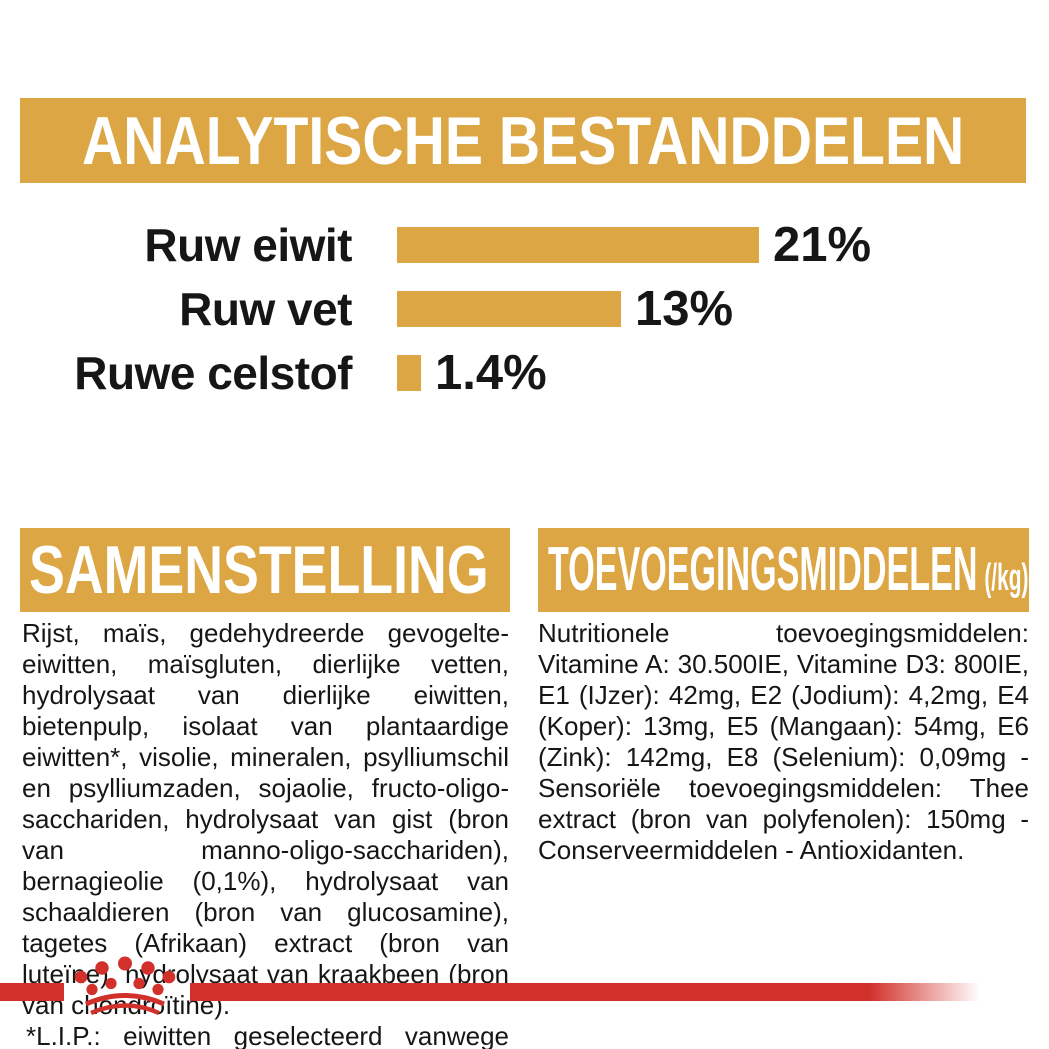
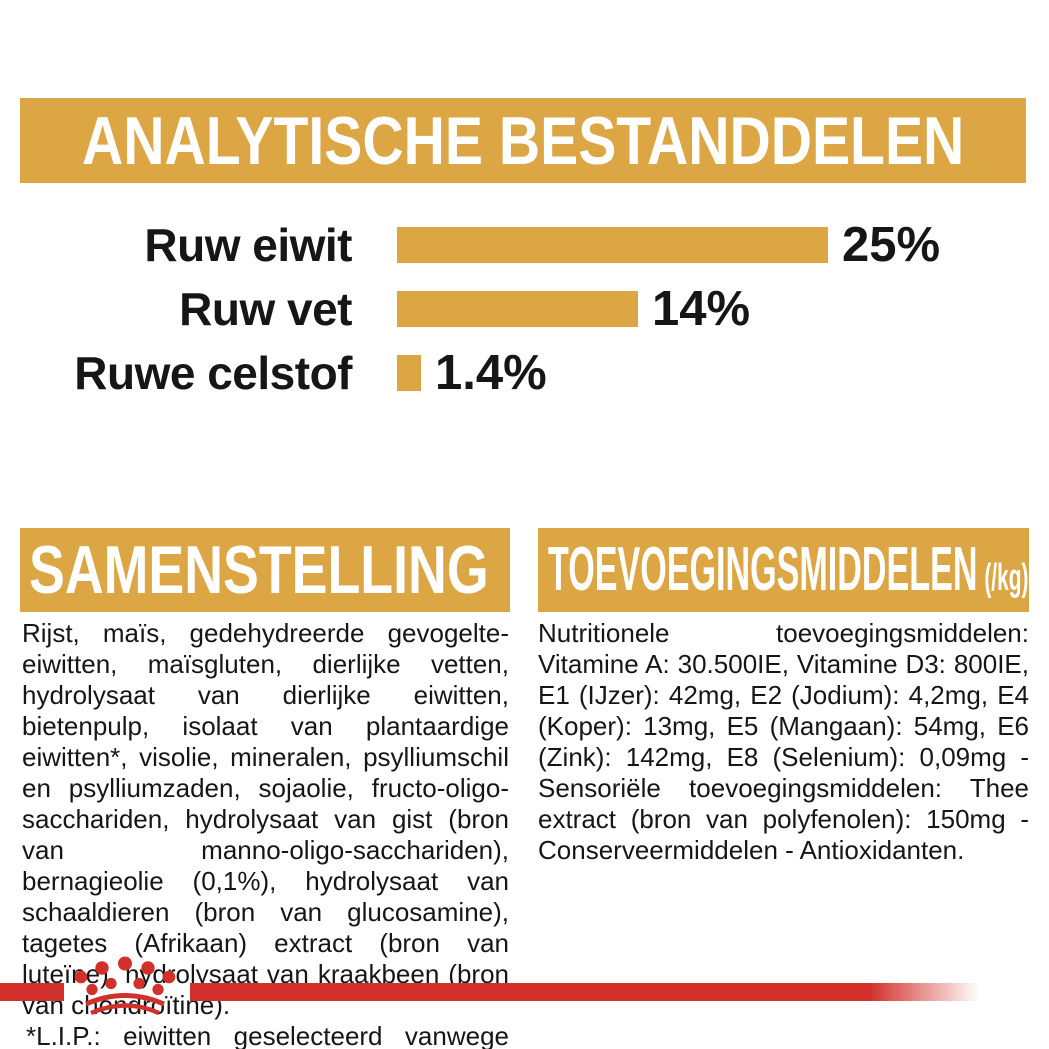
Ruw eiwit: 21% -> 25%
Ruw vet: 13% -> 14%
